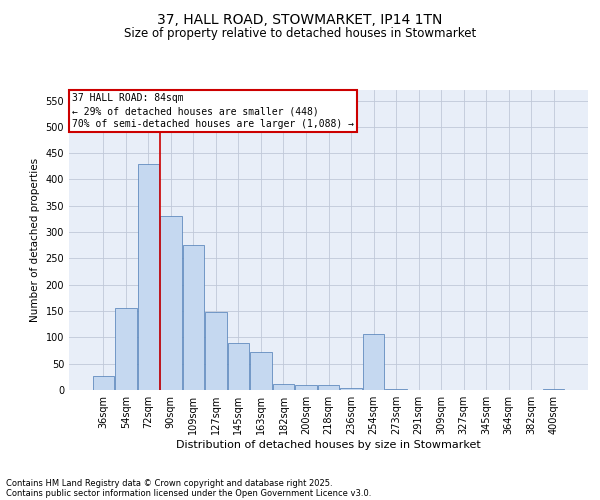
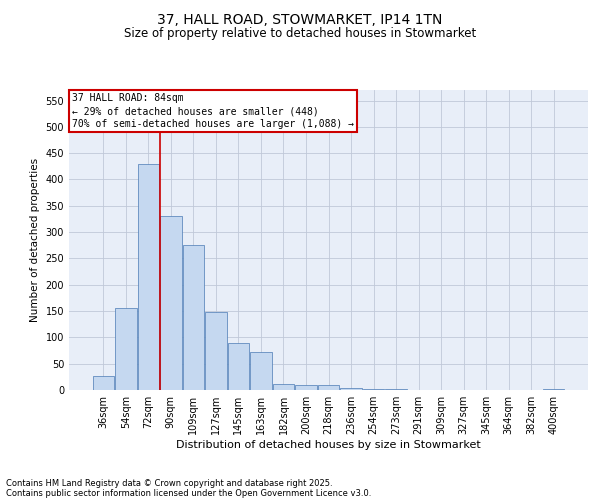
254sqm: 106 -> 2
